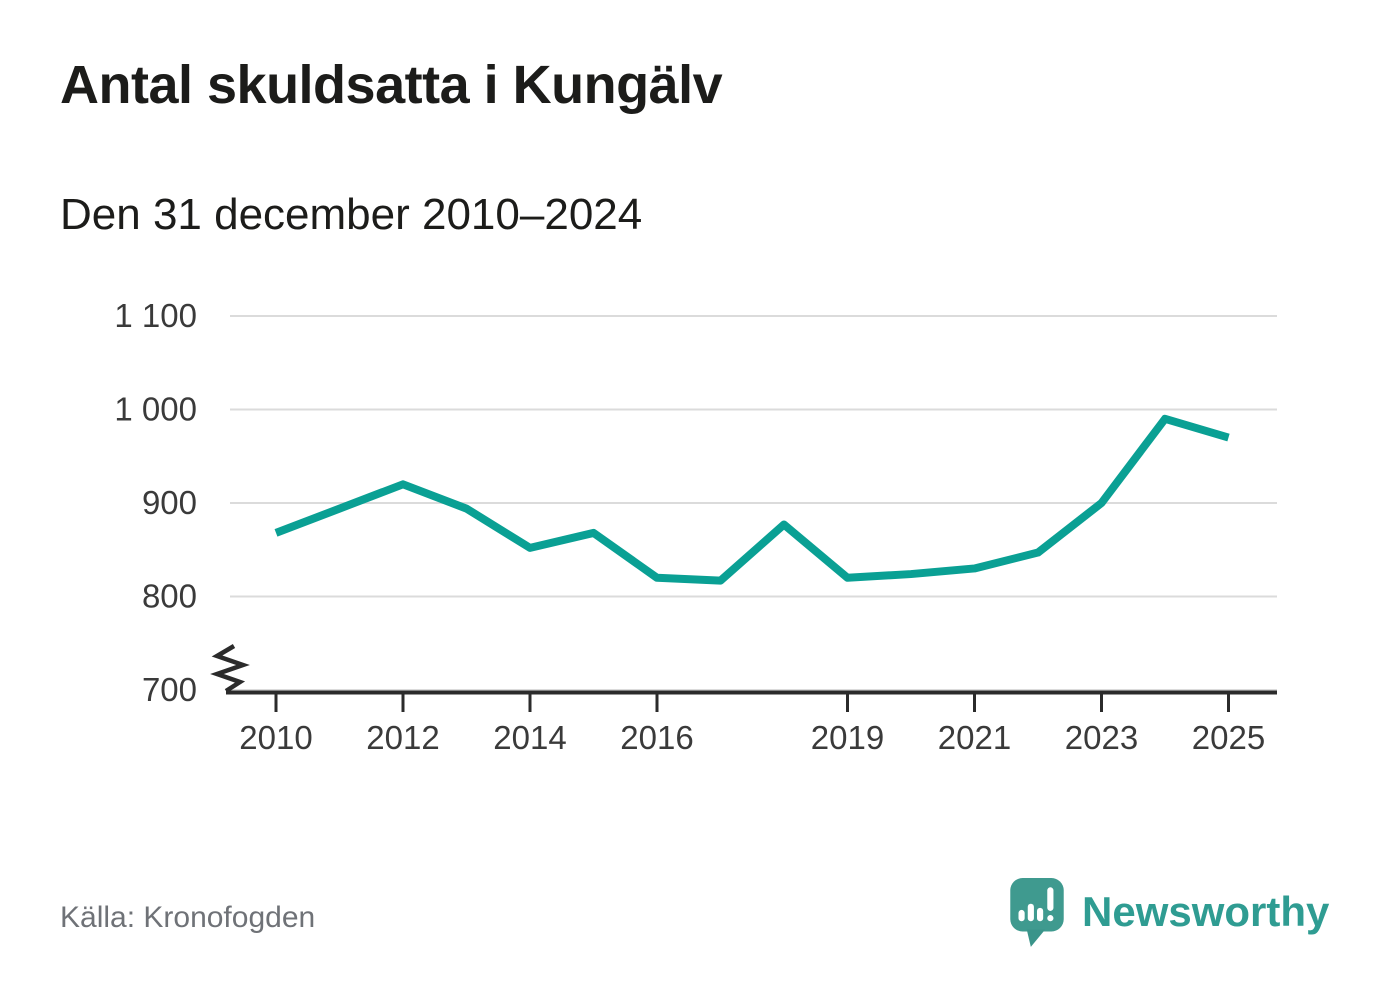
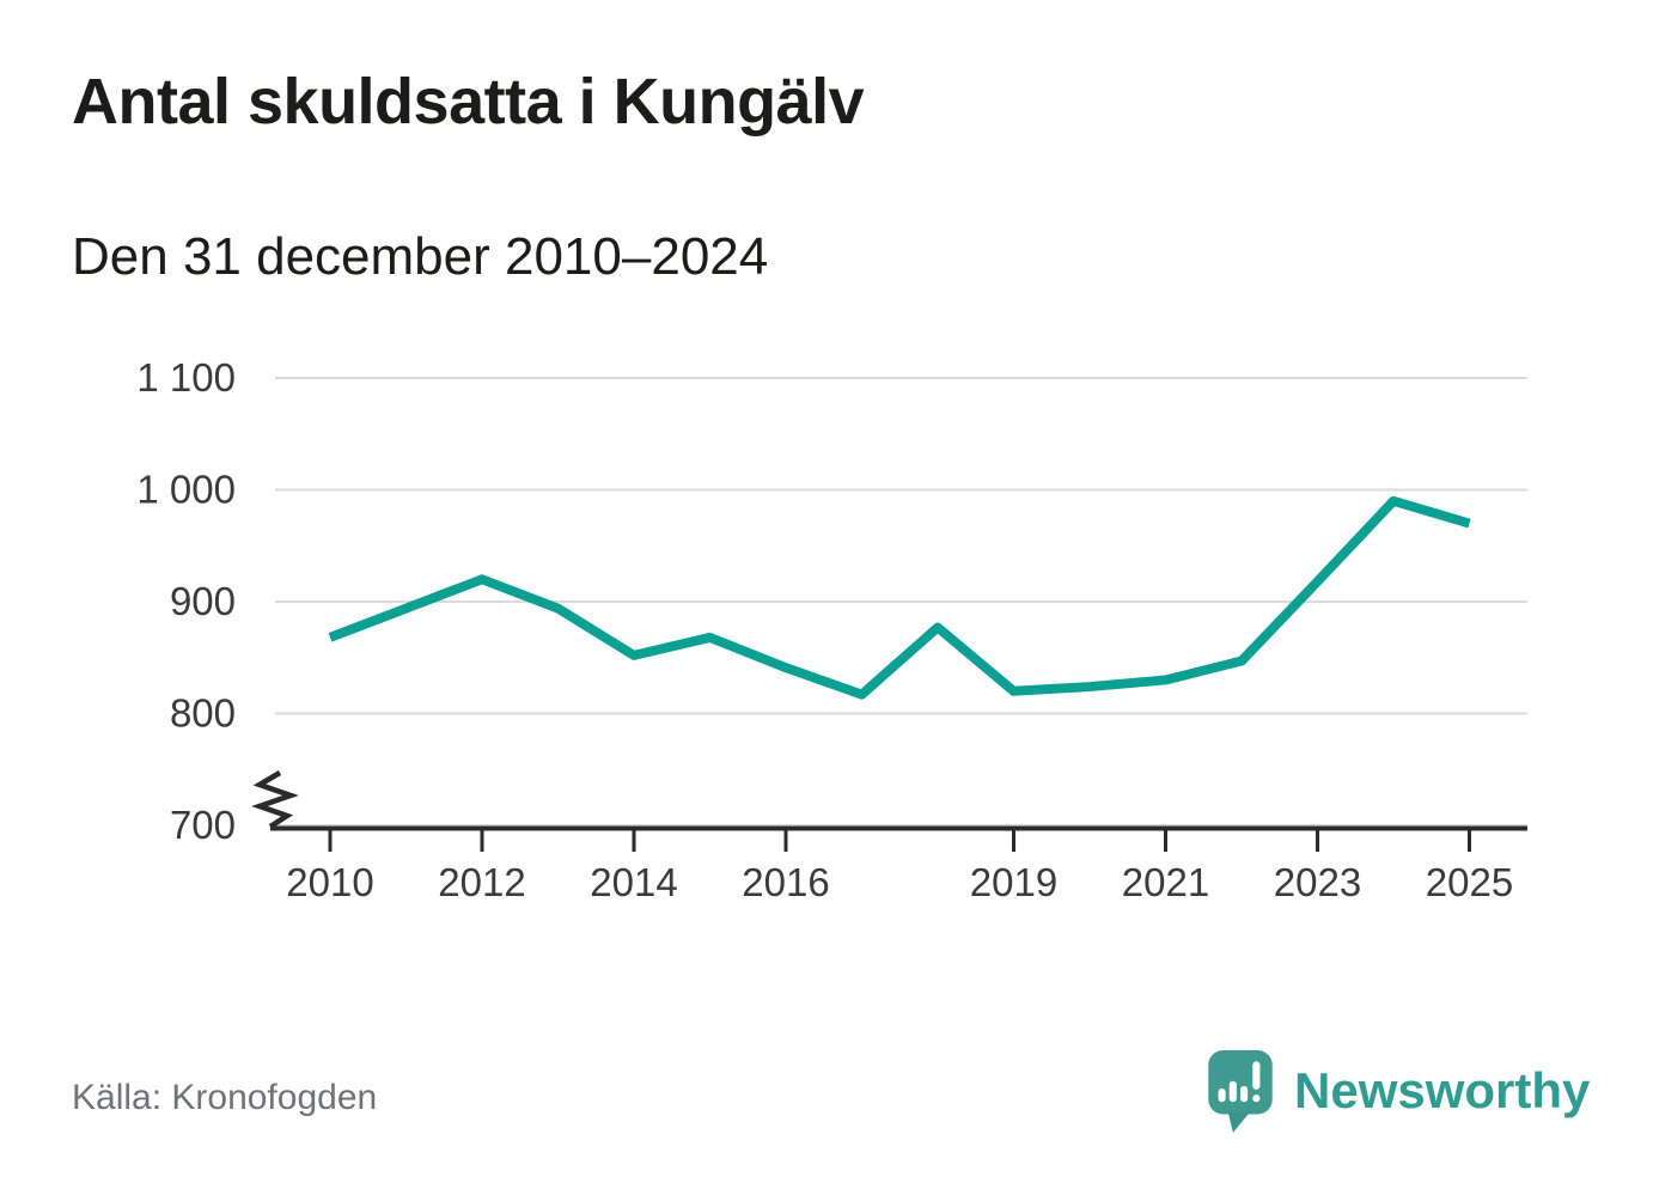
2016: 820 -> 840
2023: 900 -> 920
